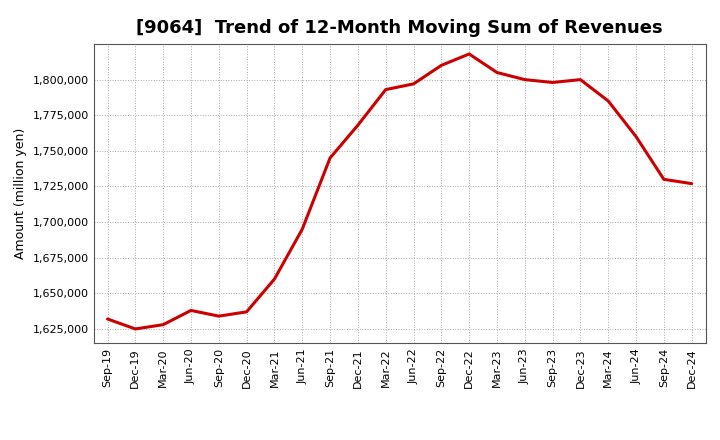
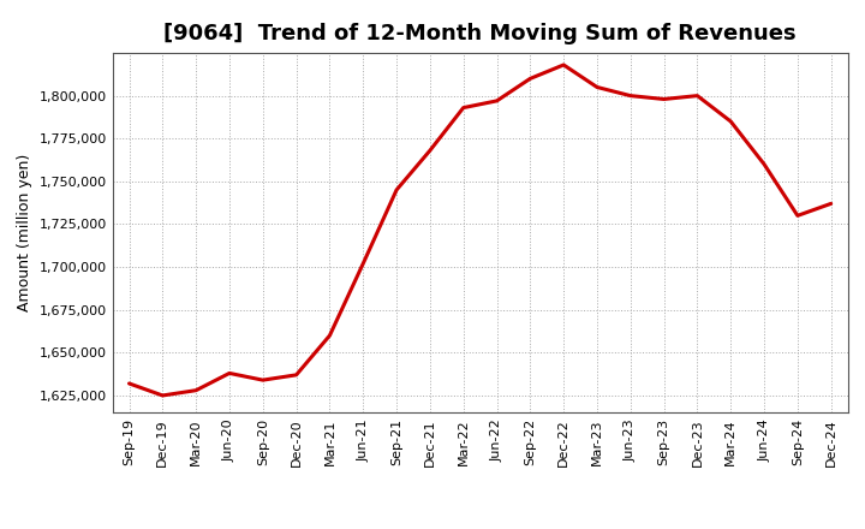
Jun-21: 1,695,000 -> 1,702,000
Dec-24: 1,727,000 -> 1,737,000
